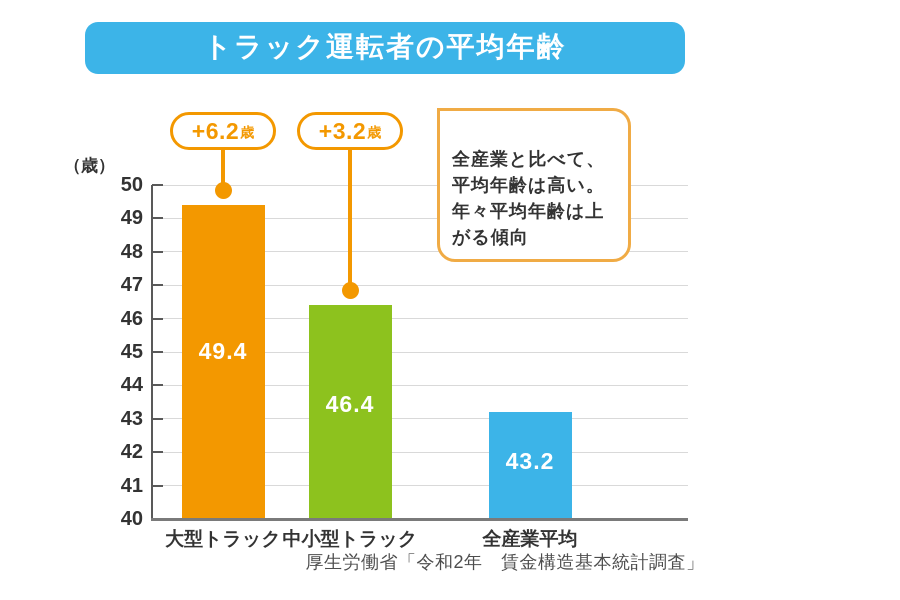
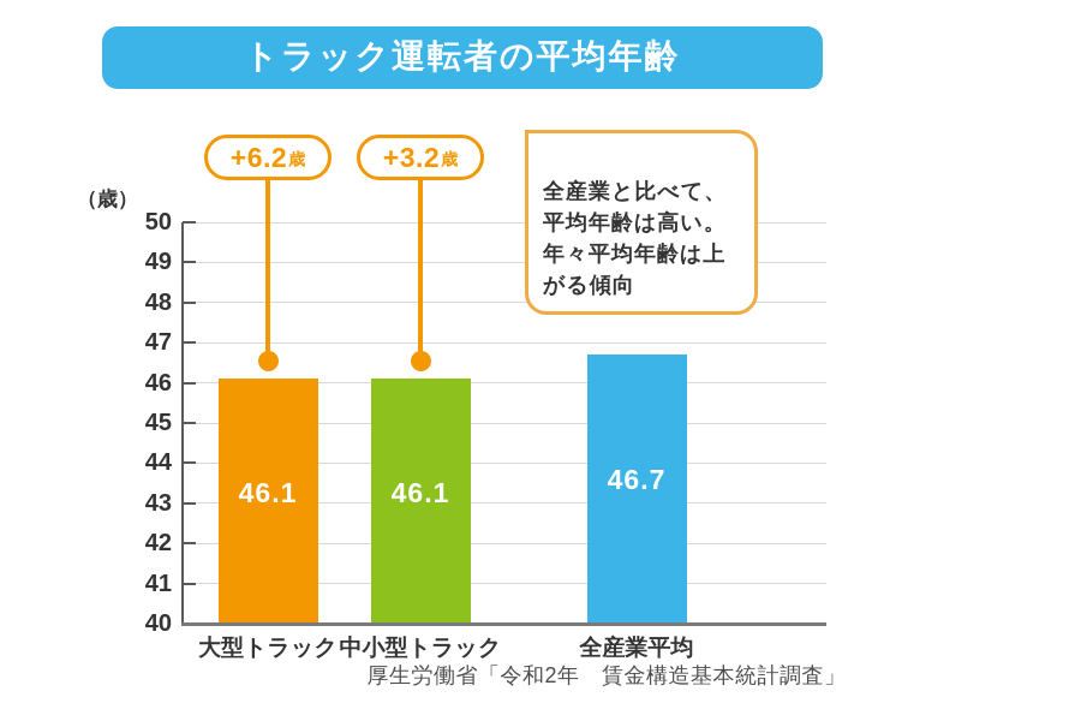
大型トラック: 49.4 -> 46.1
中小型トラック: 46.4 -> 46.1
全産業平均: 43.2 -> 46.7
